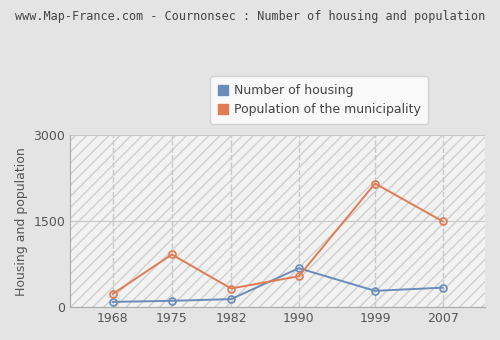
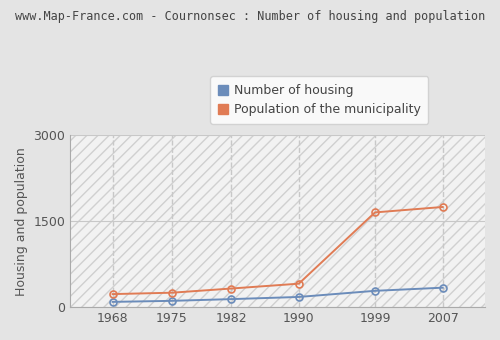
Population of the municipality/1975: 920 -> 250
Number of housing/1990: 680 -> 180
Population of the municipality/1990: 540 -> 410
Population of the municipality/1999: 2160 -> 1660
Population of the municipality/2007: 1500 -> 1750
